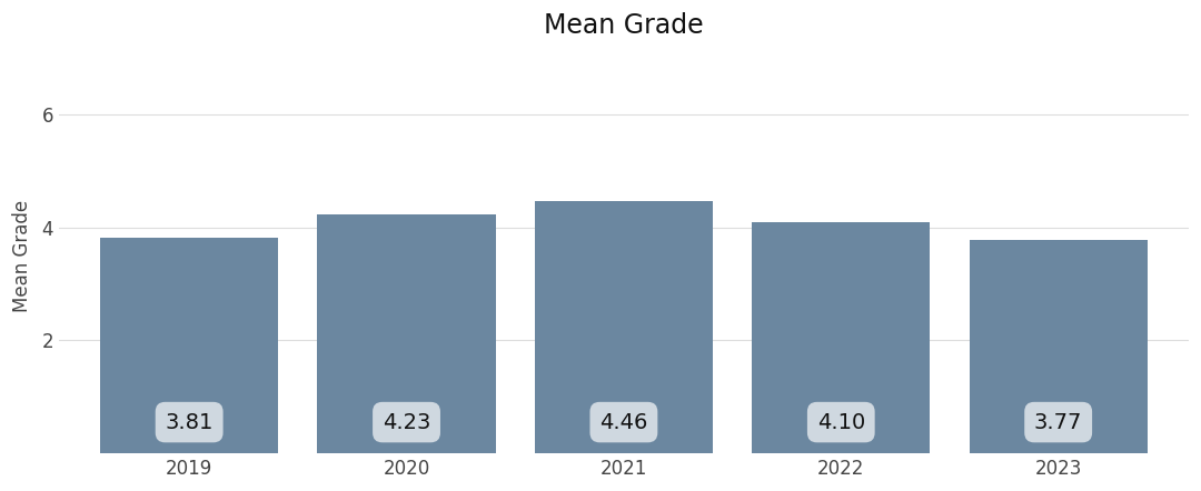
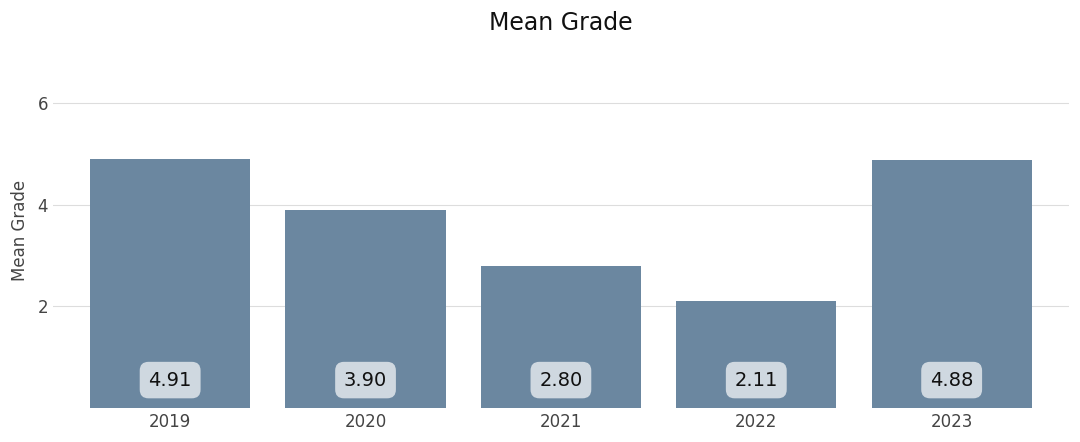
2019: 3.81 -> 4.91
2020: 4.23 -> 3.90
2021: 4.46 -> 2.80
2022: 4.10 -> 2.11
2023: 3.77 -> 4.88
